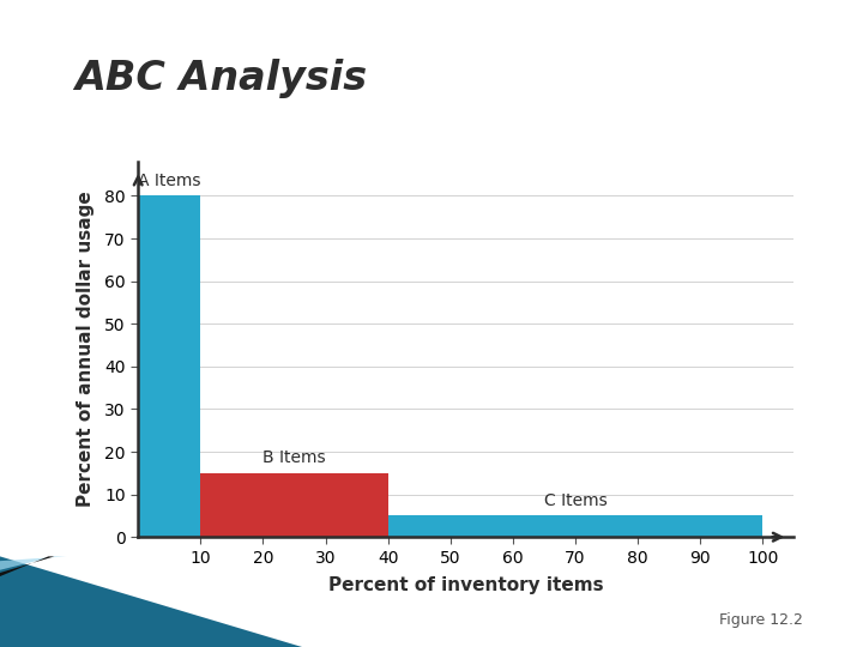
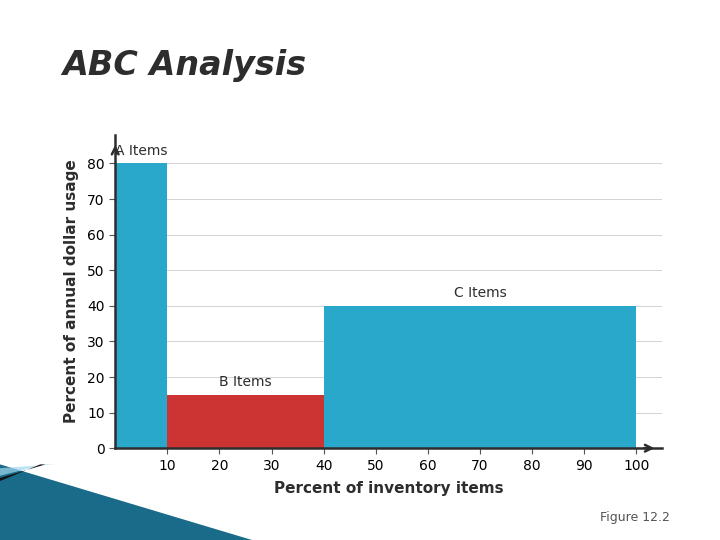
70: 5 -> 40
